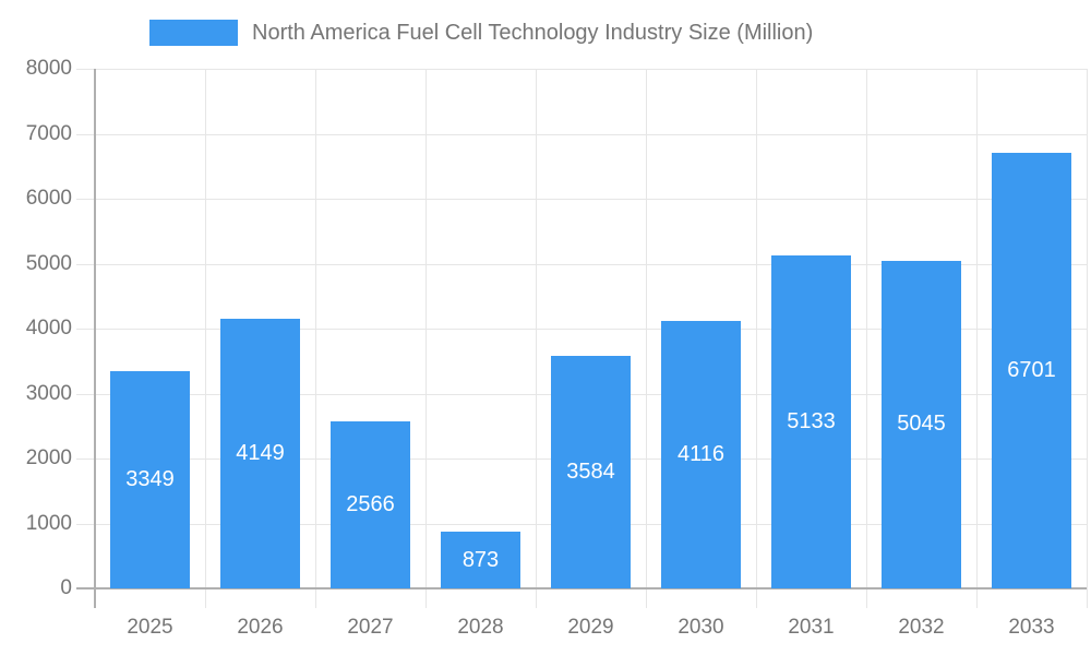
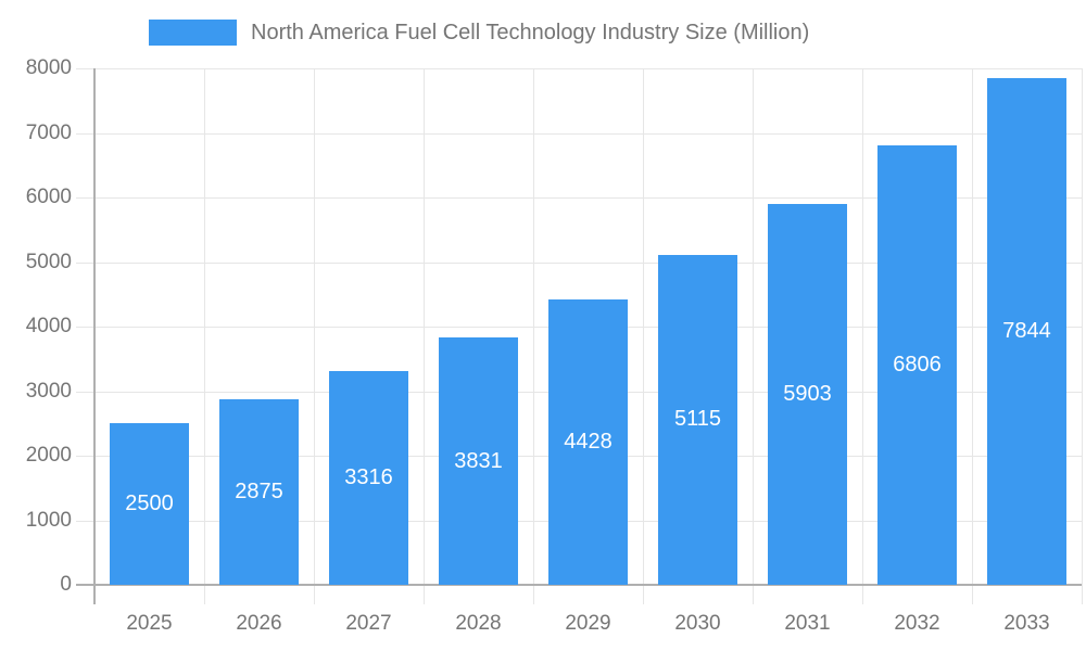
2025: 3349 -> 2500
2026: 4149 -> 2875
2027: 2566 -> 3316
2028: 873 -> 3831
2029: 3584 -> 4428
2030: 4116 -> 5115
2031: 5133 -> 5903
2032: 5045 -> 6806
2033: 6701 -> 7844
